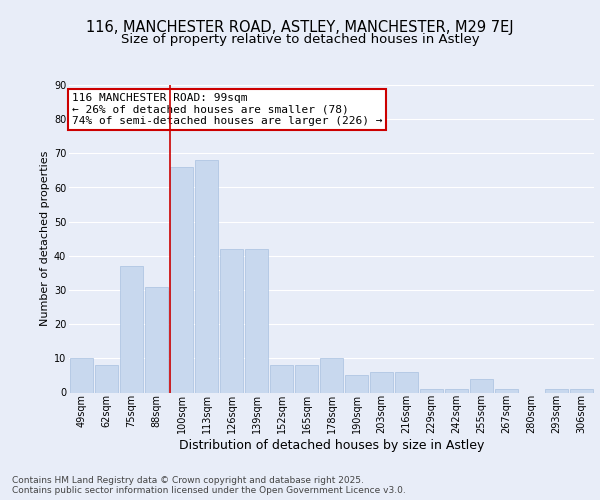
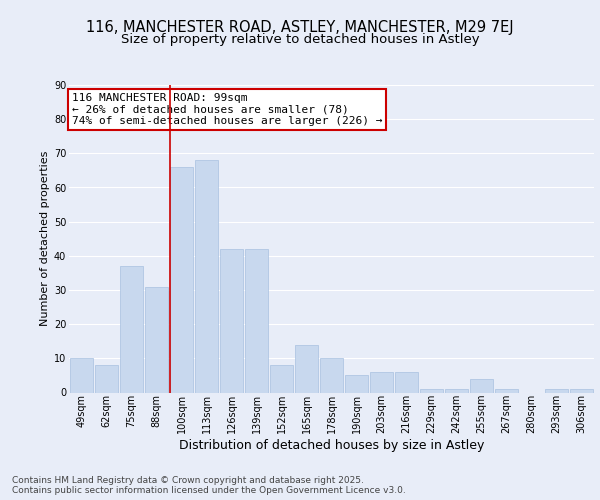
165sqm: 8 -> 14
